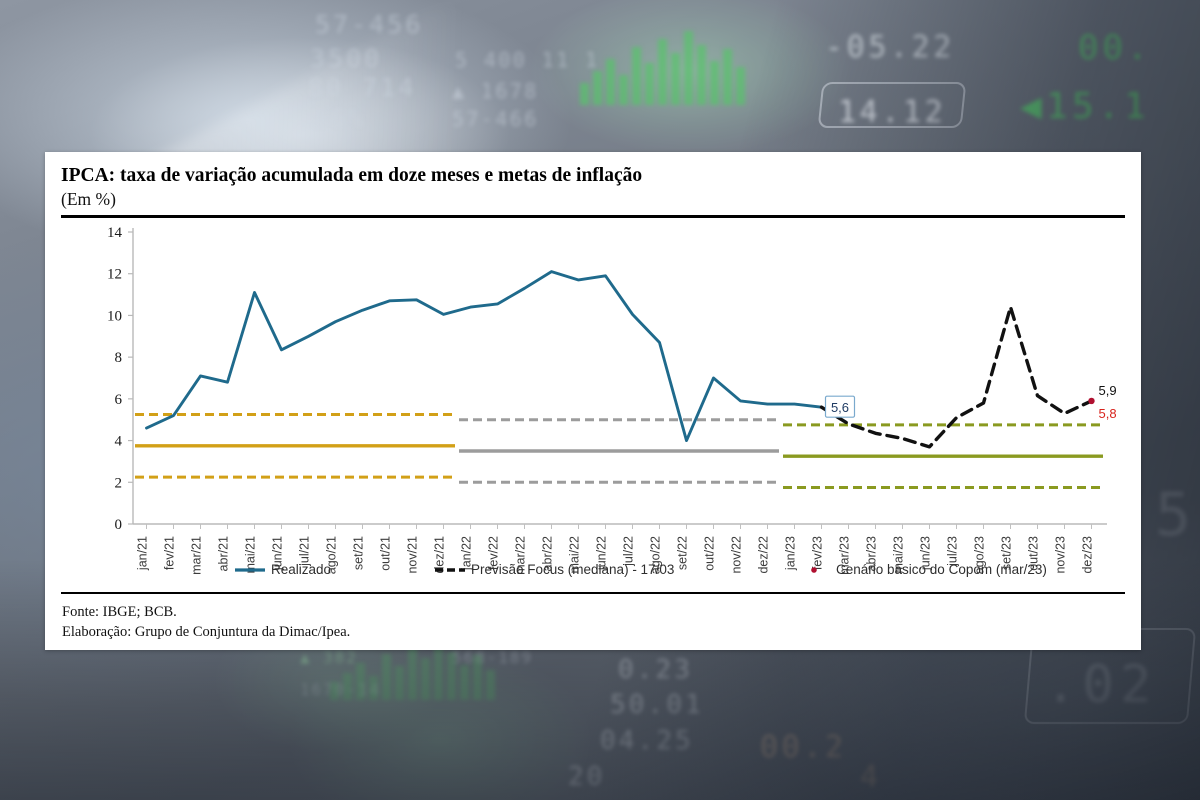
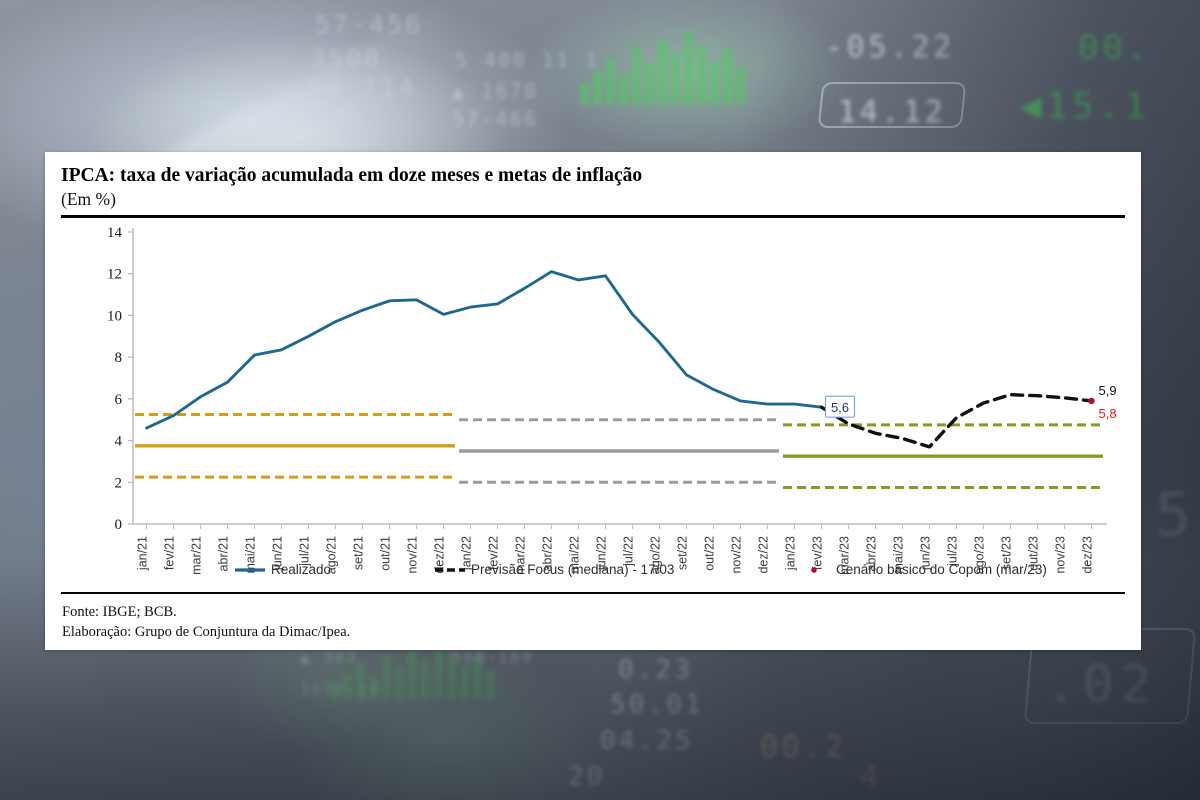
Realizado/mar/21: 7.1 -> 6.1
Realizado/mai/21: 11.1 -> 8.1
Realizado/set/22: 4.0 -> 7.2
Realizado/out/22: 7.0 -> 6.5
Previsão Focus (mediana) - 17/03/set/23: 10.4 -> 6.2
Previsão Focus (mediana) - 17/03/nov/23: 5.3 -> 6.0
